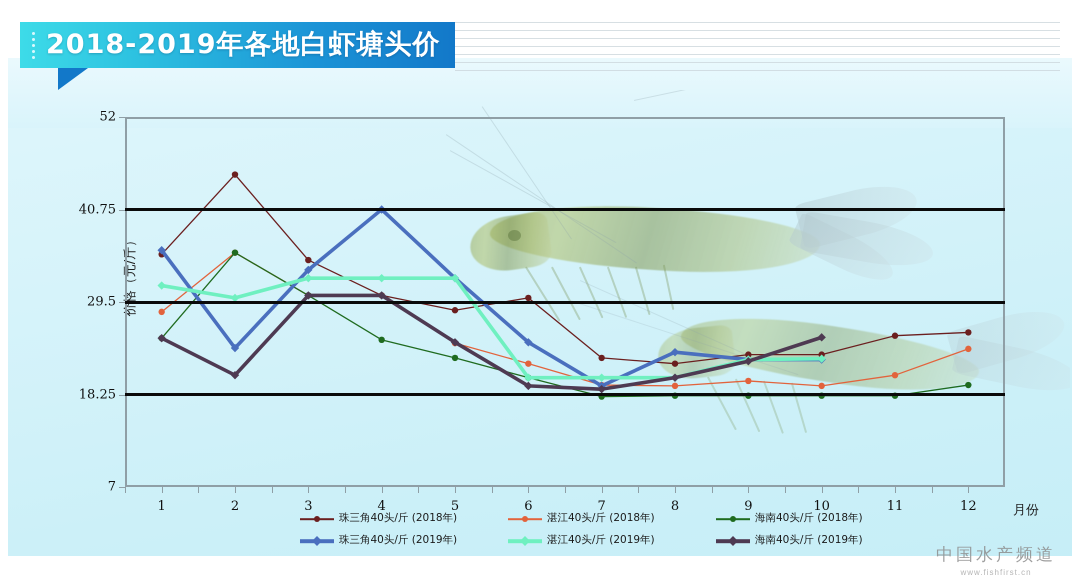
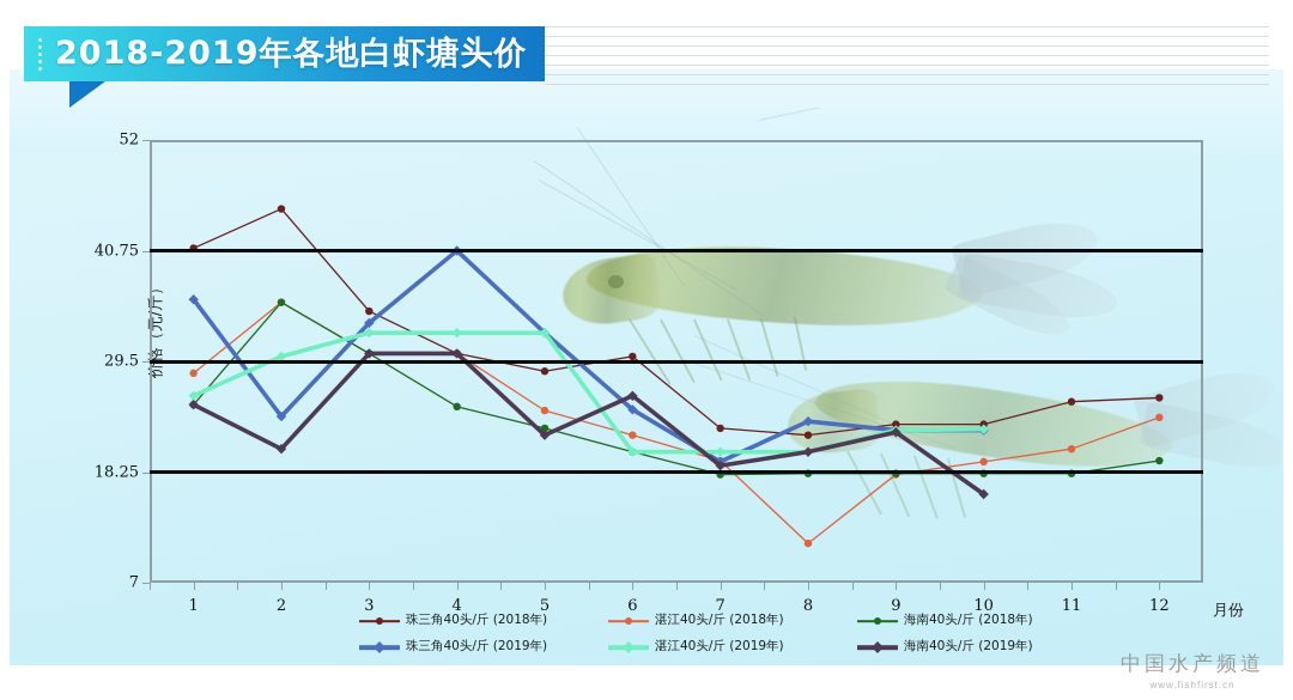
珠三角40头/斤 (2018年)/1: 35 -> 41
湛江40头/斤 (2019年)/1: 32 -> 26
海南40头/斤 (2019年)/5: 25 -> 22
海南40头/斤 (2019年)/6: 19 -> 26
湛江40头/斤 (2018年)/8: 19 -> 11
湛江40头/斤 (2018年)/9: 20 -> 18
海南40头/斤 (2019年)/10: 25 -> 16
